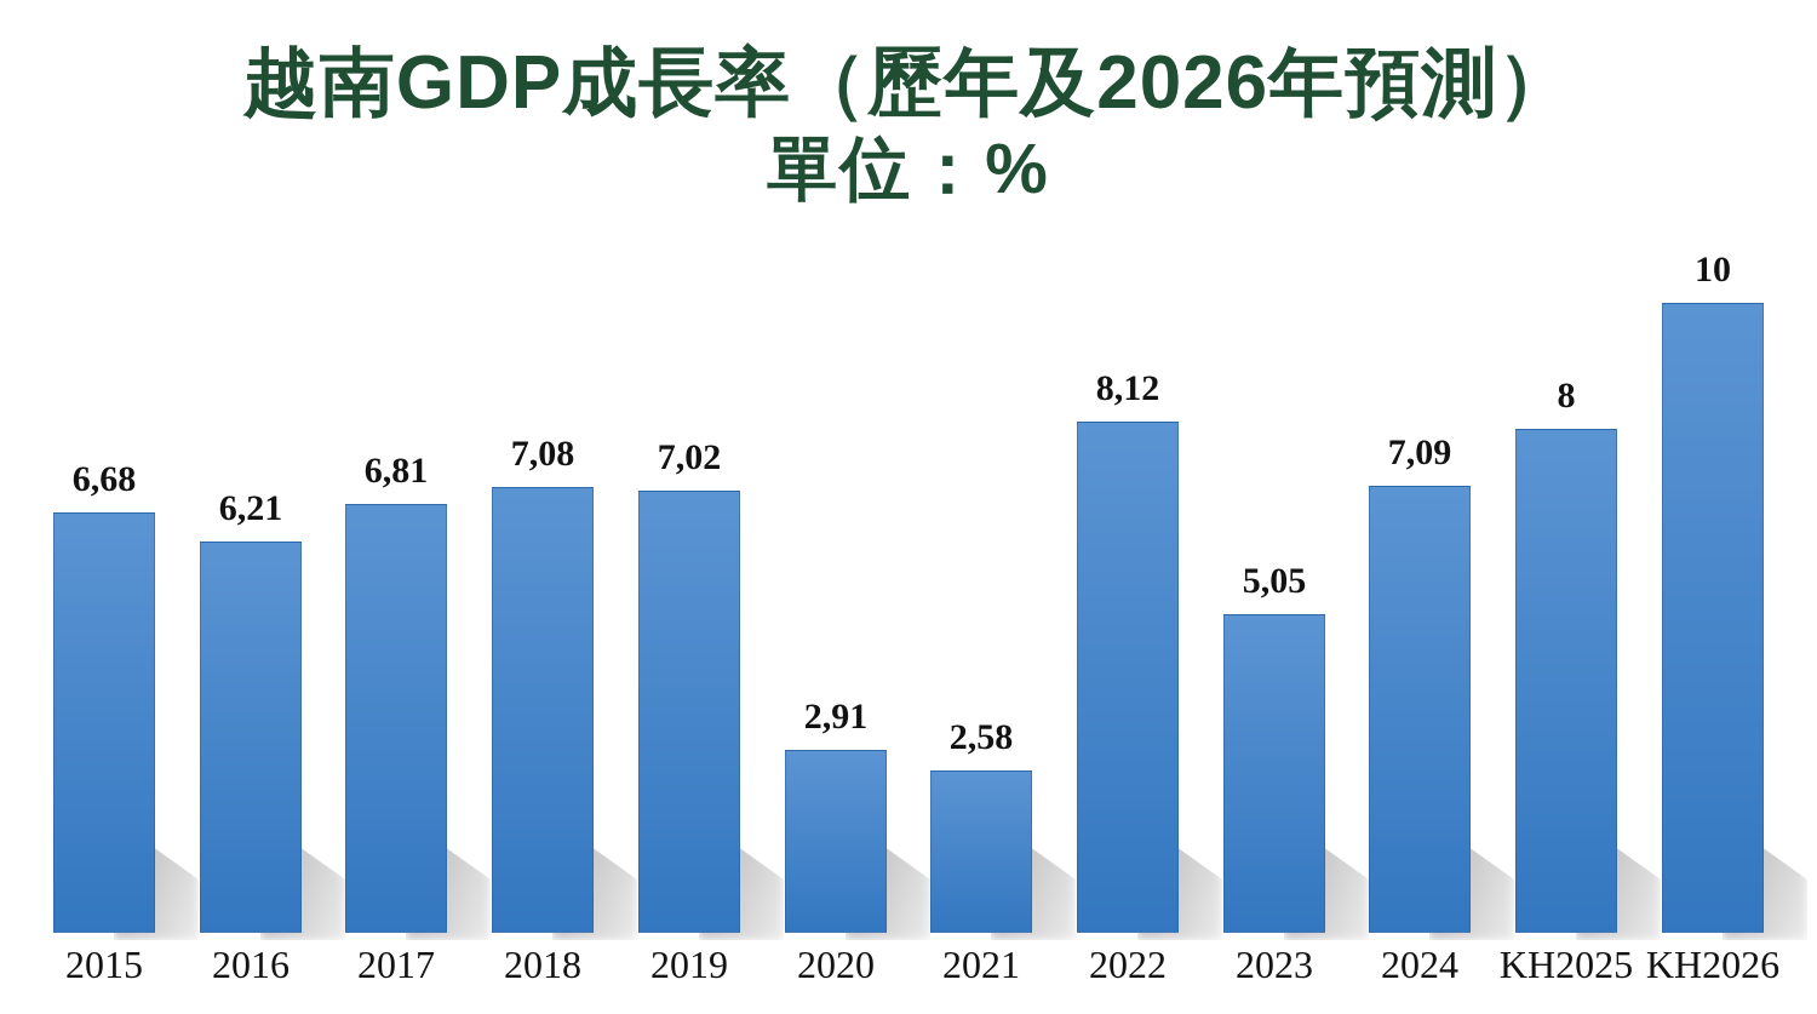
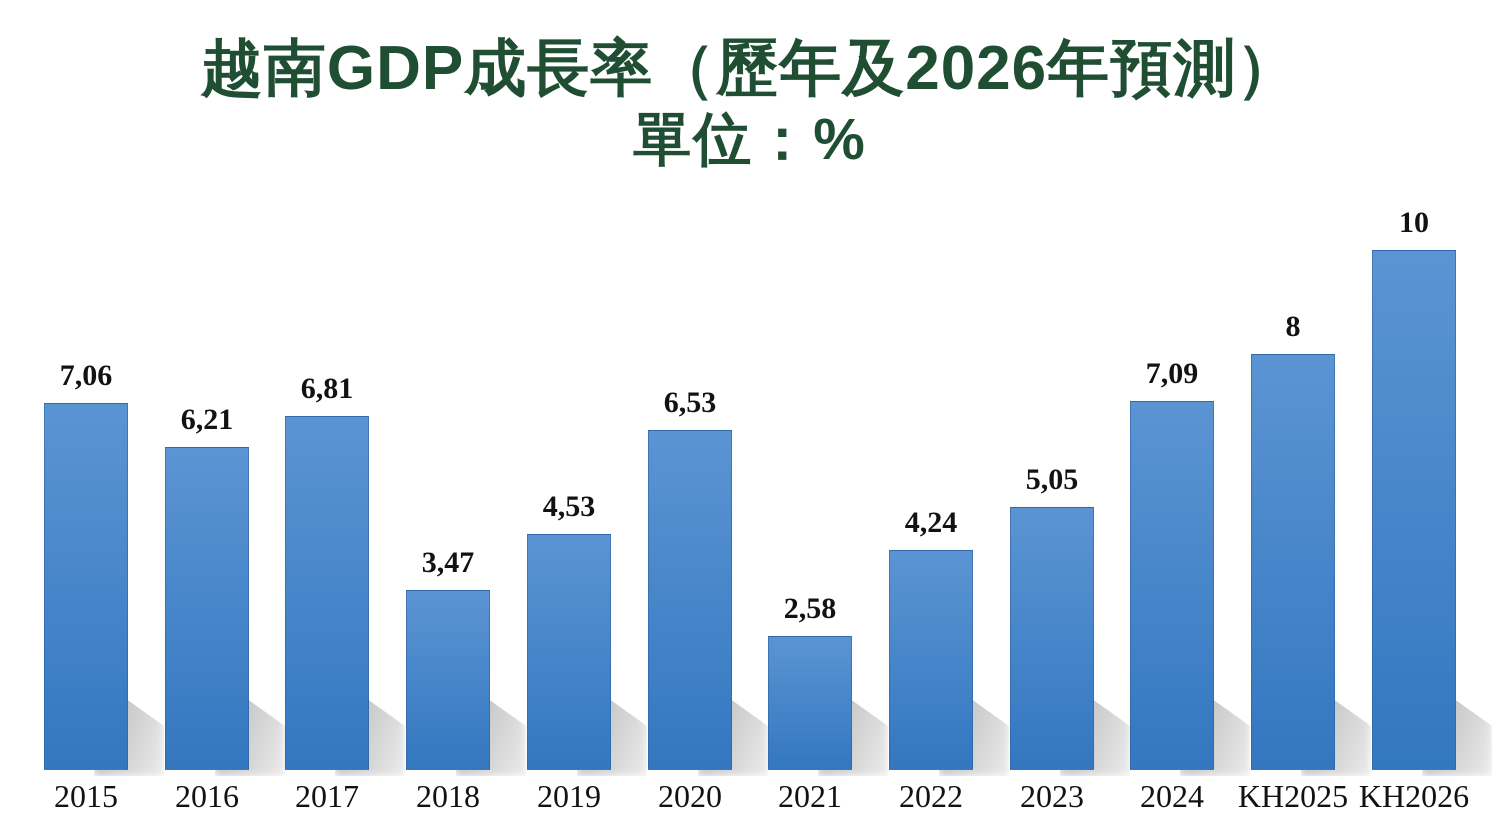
2015: 6,68 -> 7,06
2018: 7,08 -> 3,47
2019: 7,02 -> 4,53
2020: 2,91 -> 6,53
2022: 8,12 -> 4,24
